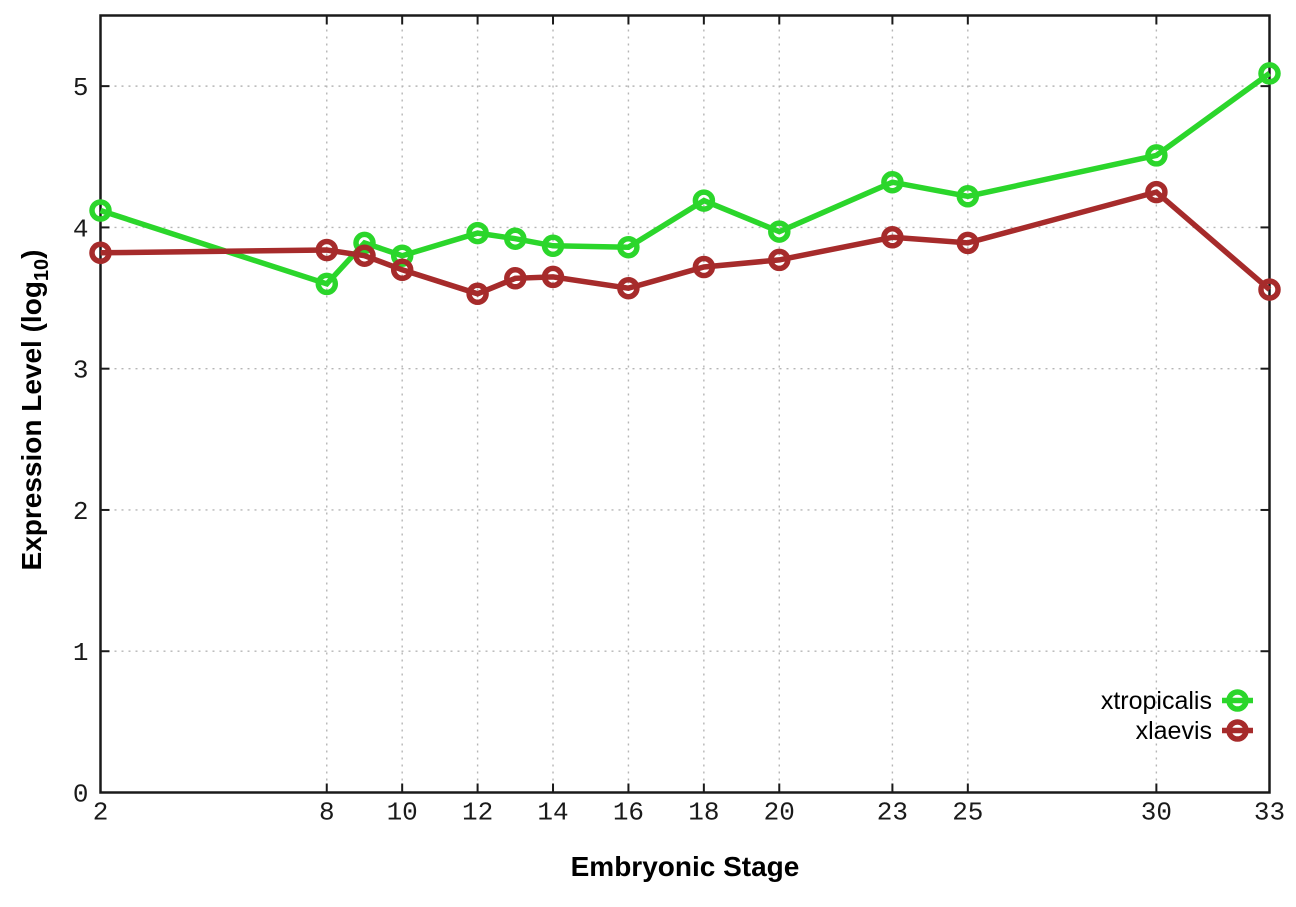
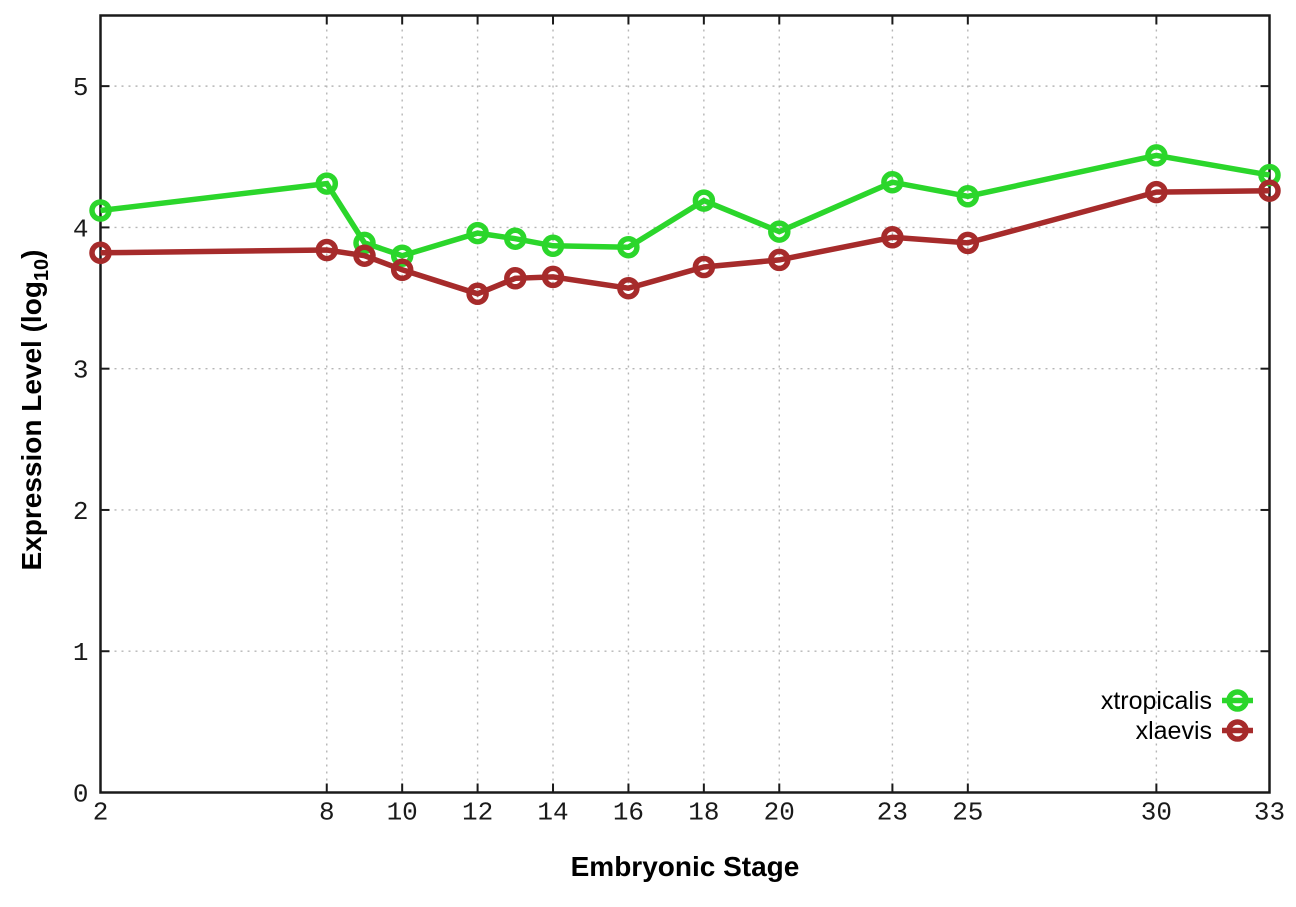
xtropicalis/8: 3.60 -> 4.31
xtropicalis/33: 5.09 -> 4.37
xlaevis/33: 3.56 -> 4.26
